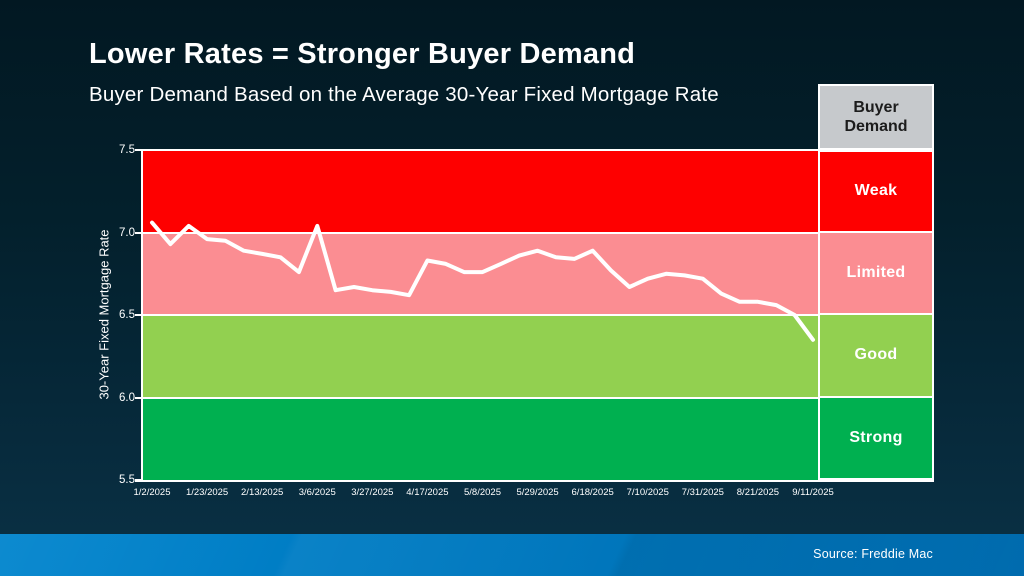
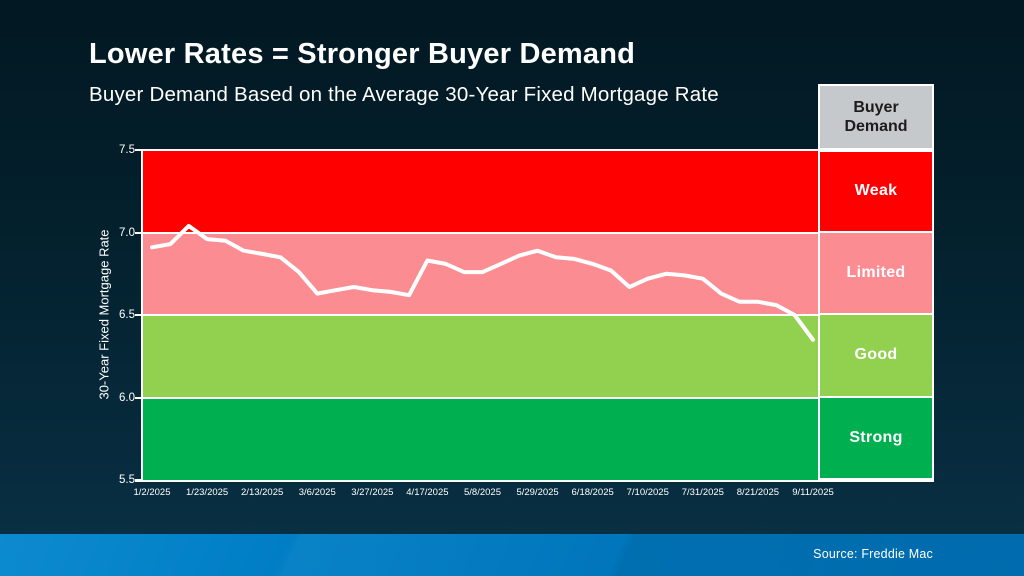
1/2/2025: 7.06 -> 6.91
3/6/2025: 7.04 -> 6.63
6/18/2025: 6.89 -> 6.81
